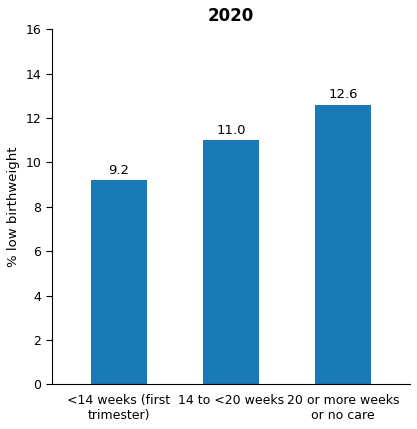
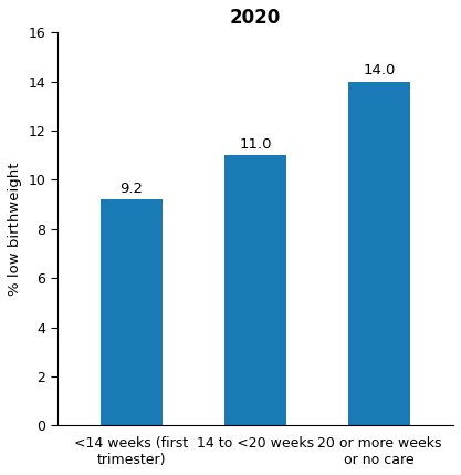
20 or more weeks or no care: 12.6 -> 14.0
